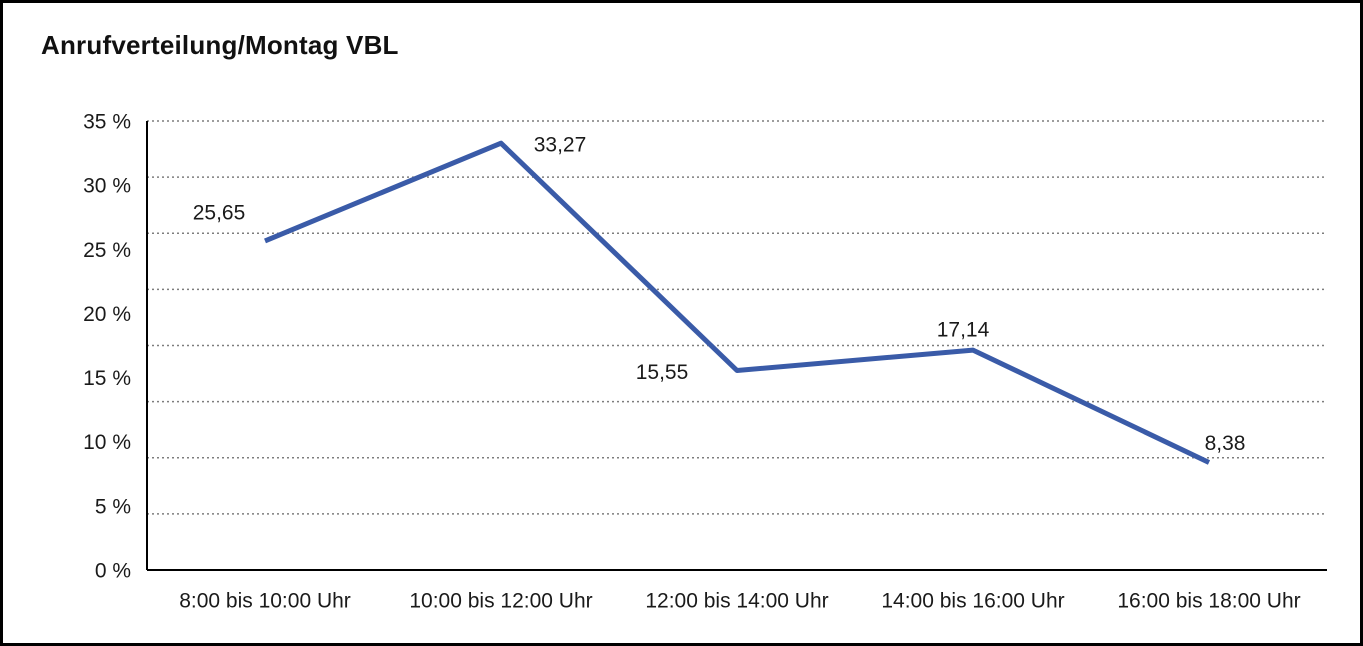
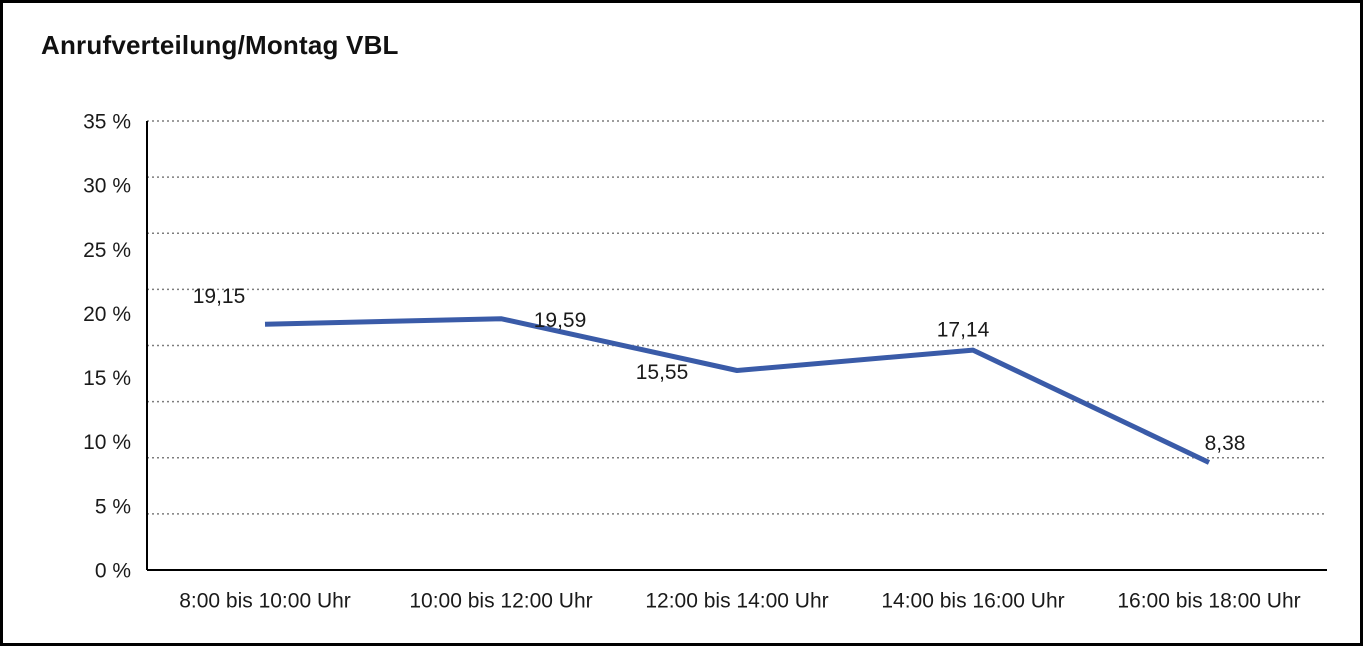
8:00 bis 10:00 Uhr: 25,65 -> 19,15
10:00 bis 12:00 Uhr: 33,27 -> 19,59
